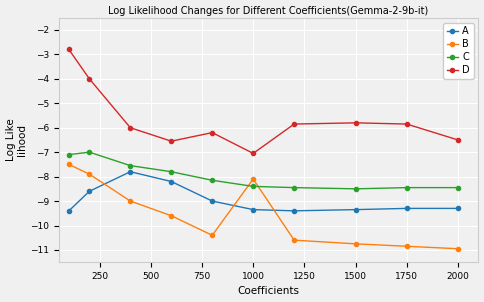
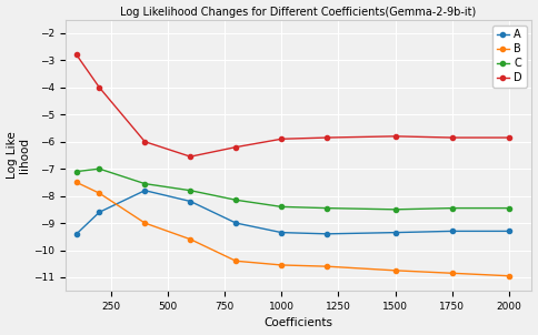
B/1000: -8.10 -> -10.55
D/1000: -7.05 -> -5.90
D/2000: -6.50 -> -5.85
